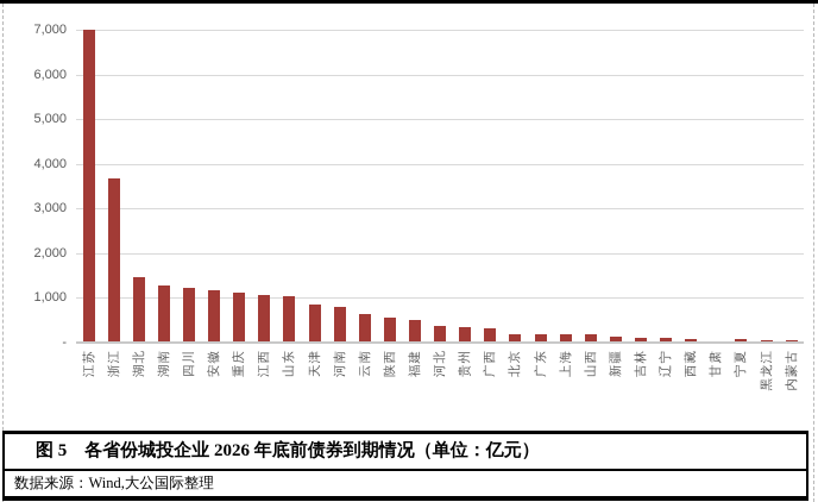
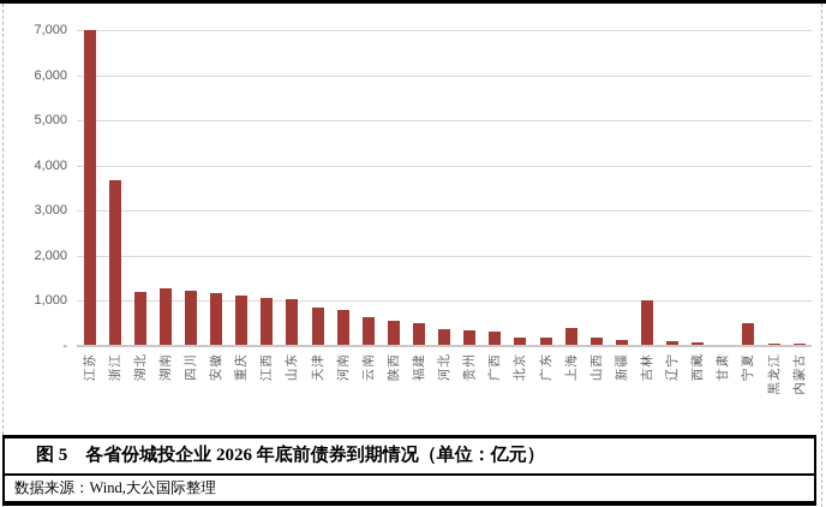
湖北: 1500 -> 1200
上海: 200 -> 400
吉林: 100 -> 1000
宁夏: 100 -> 500
